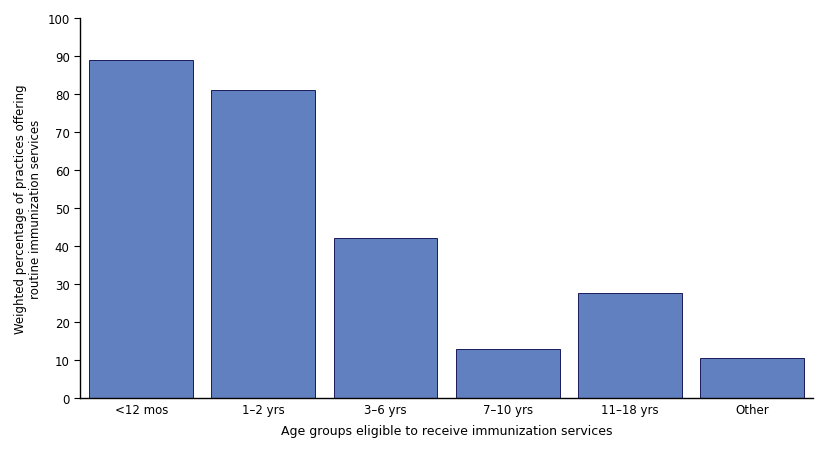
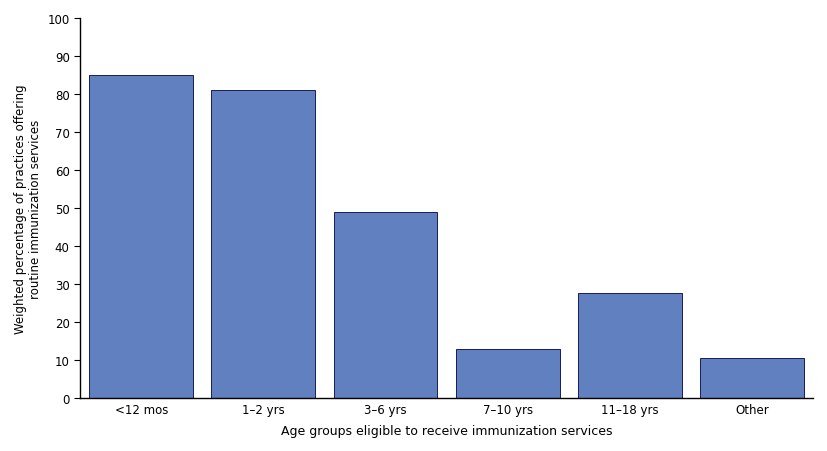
<12 mos: 89.0 -> 85.0
3–6 yrs: 42.0 -> 49.0
